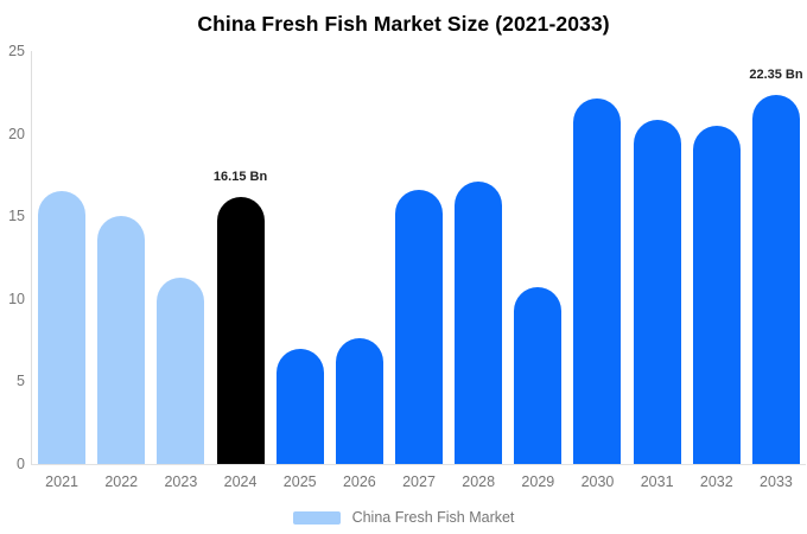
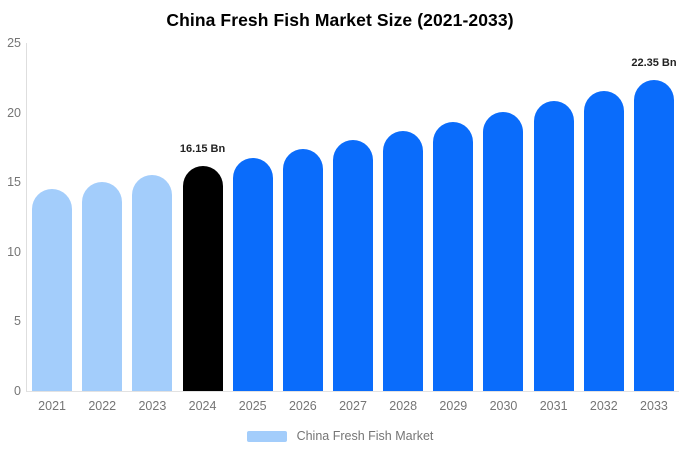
2021: 16.5 -> 14.5
2023: 11.3 -> 15.6
2025: 7.0 -> 16.7
2026: 7.6 -> 17.4
2027: 16.6 -> 18.0
2028: 17.1 -> 18.7
2029: 10.7 -> 19.4
2030: 22.1 -> 20.1
2032: 20.5 -> 21.6
